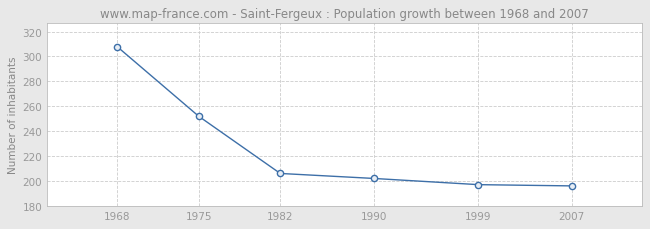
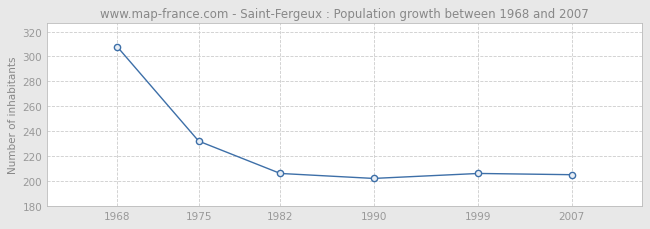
1975: 252 -> 232
1999: 197 -> 206
2007: 196 -> 205
